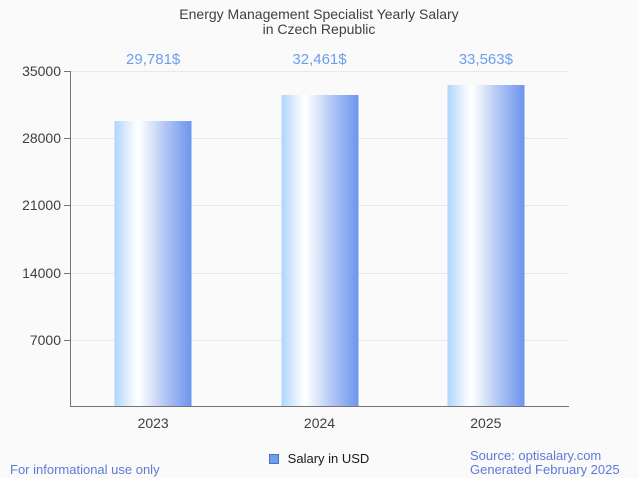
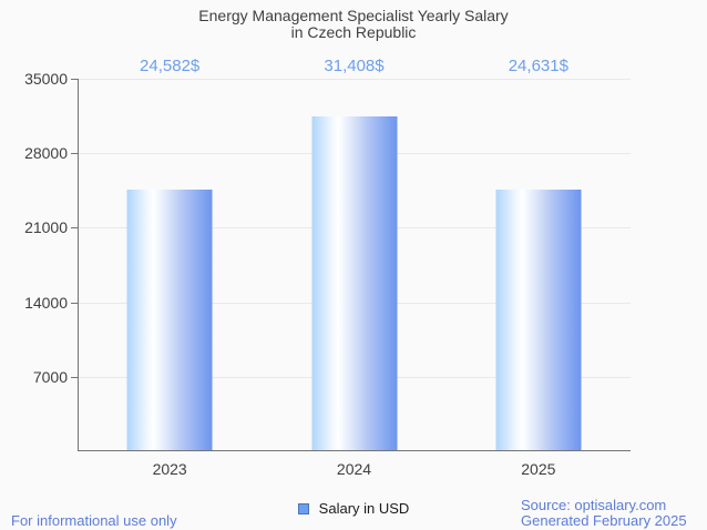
2023: 29,781 -> 24,582
2024: 32,461 -> 31,408
2025: 33,563 -> 24,631
